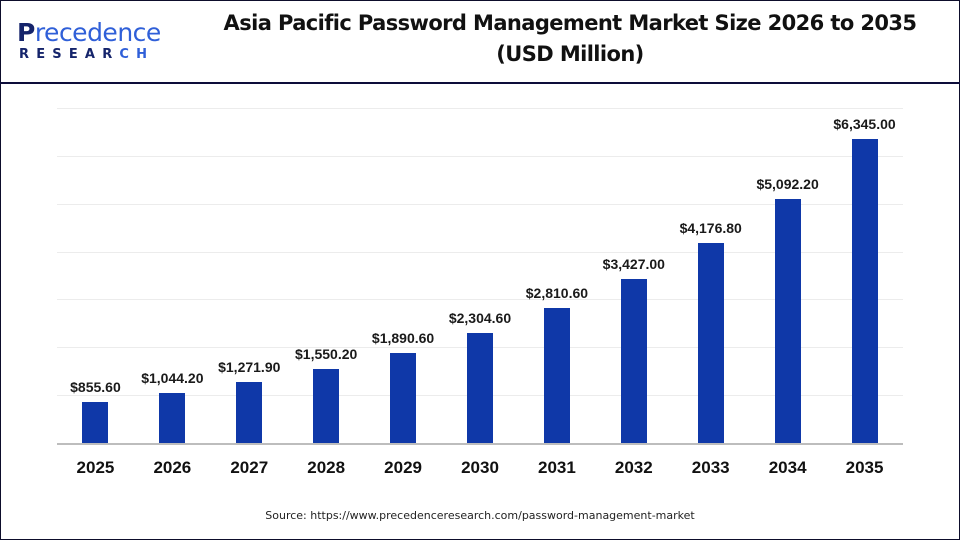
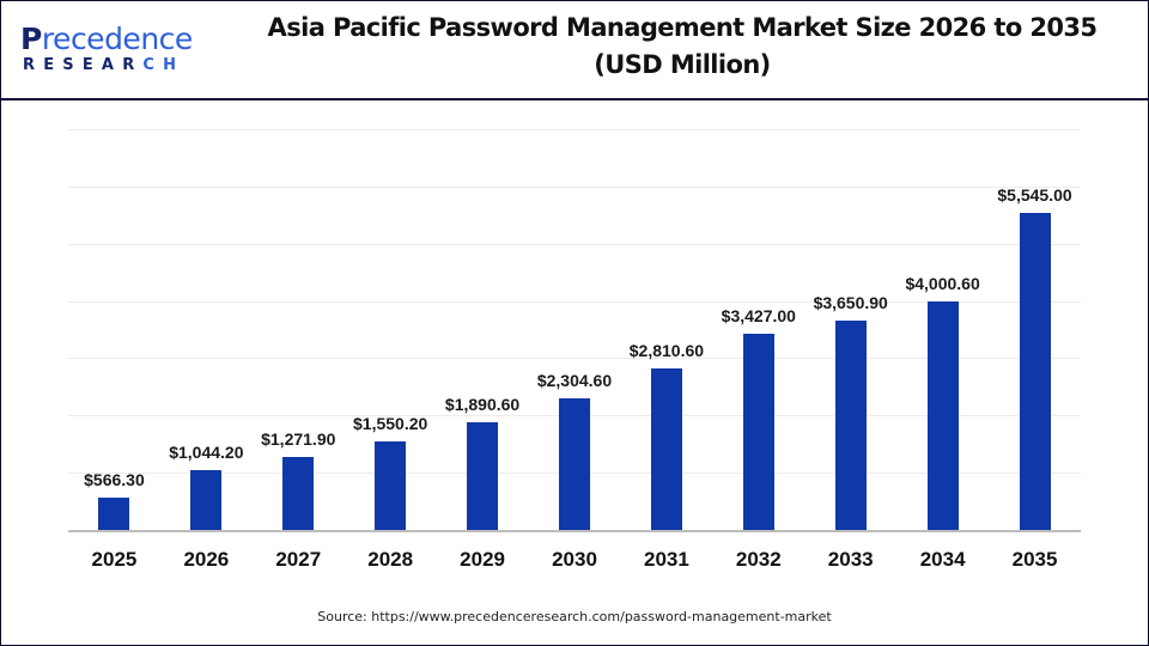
2025: $855.60 -> $566.30
2033: $4,176.80 -> $3,650.90
2034: $5,092.20 -> $4,000.60
2035: $6,345.00 -> $5,545.00
